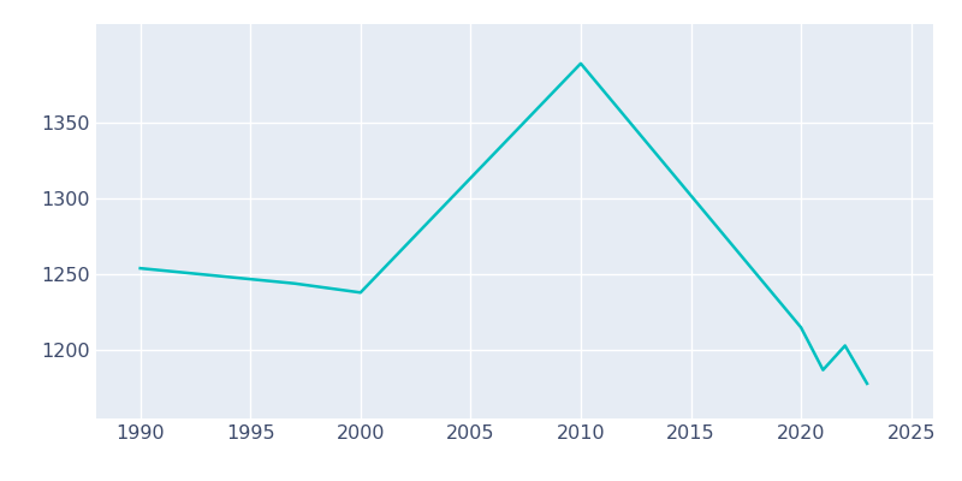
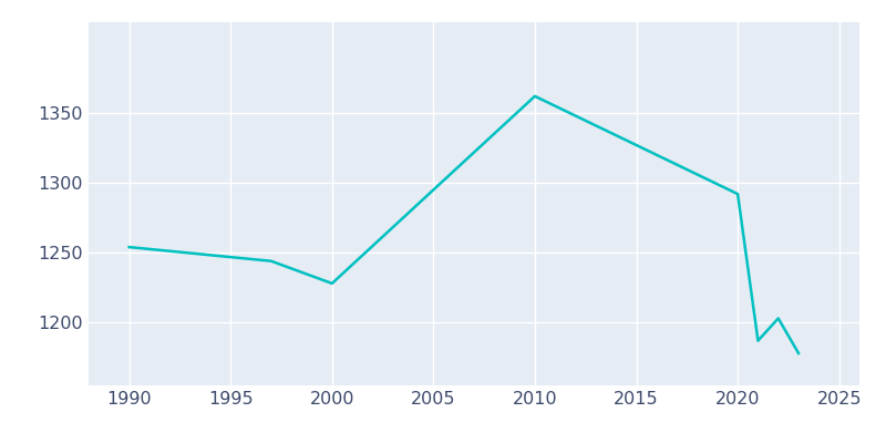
2000: 1238 -> 1228
2010: 1389 -> 1362
2020: 1215 -> 1292
